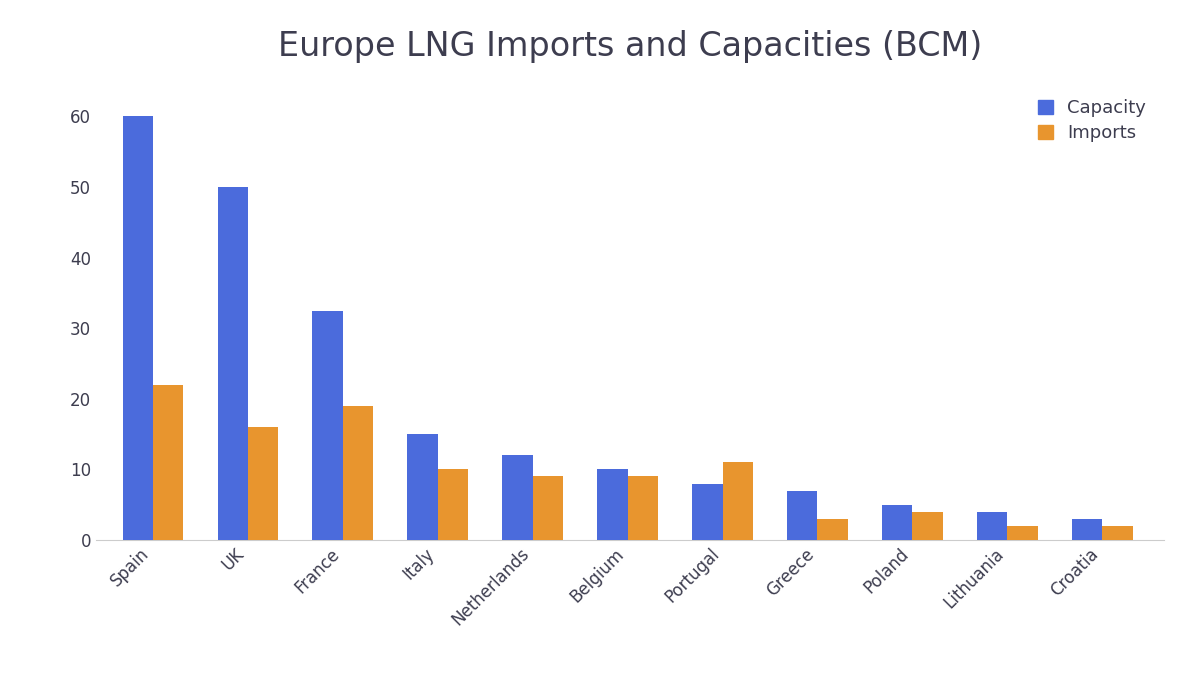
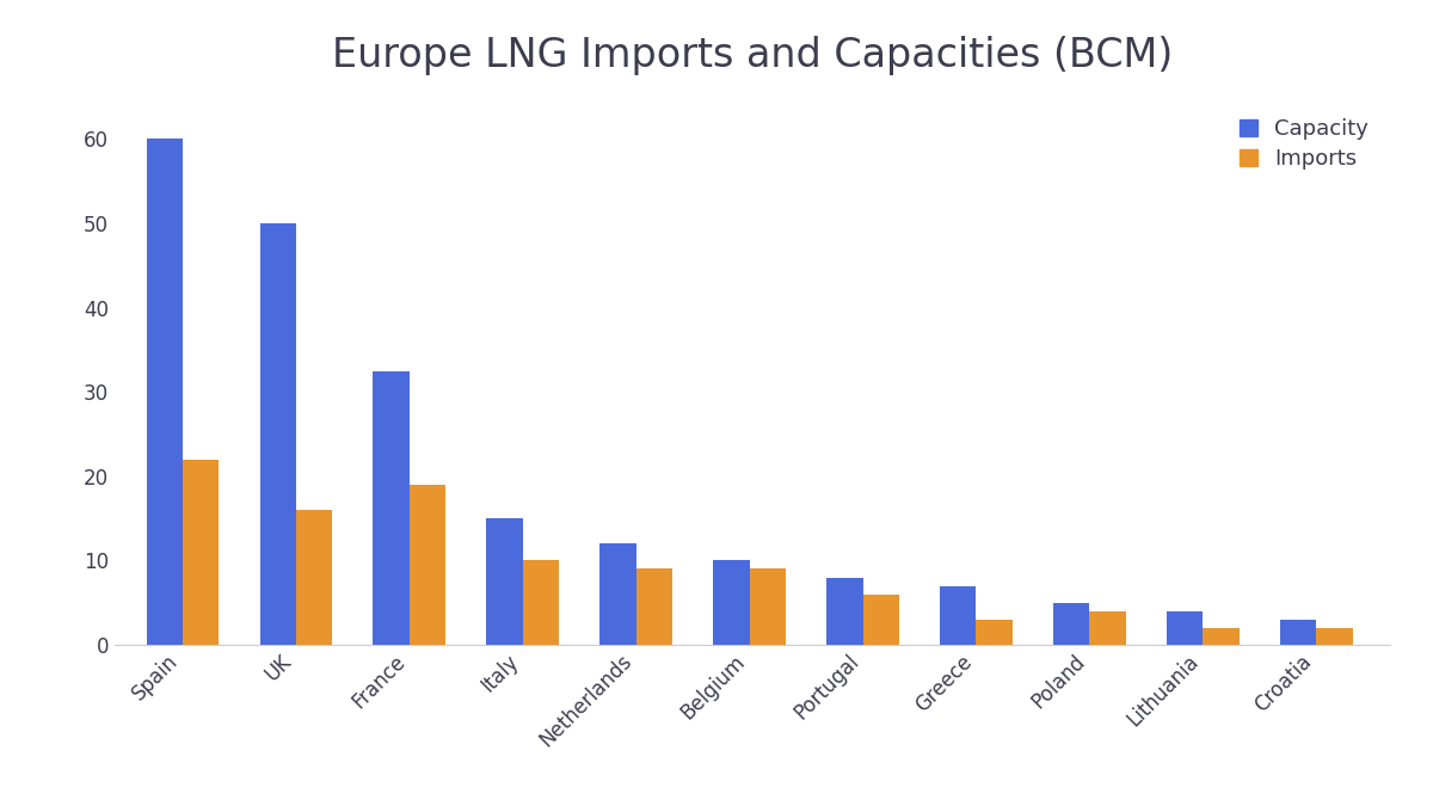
Imports/Portugal: 11 -> 6
